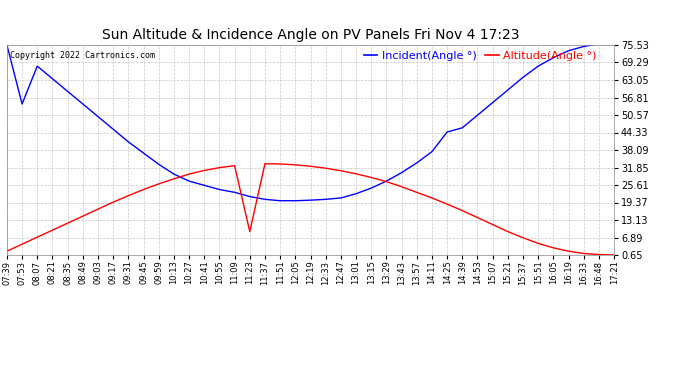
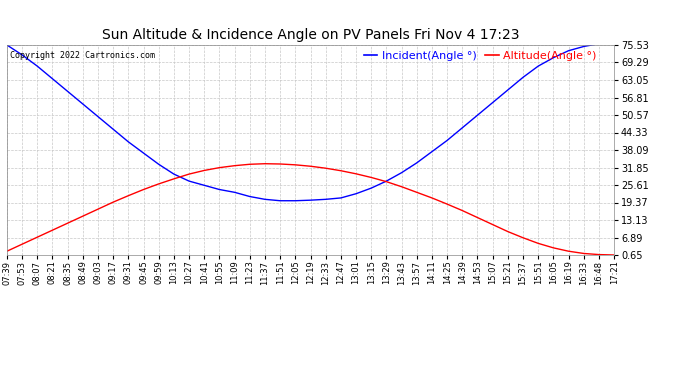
Incident(Angle °)/07:53: 54.5 -> 72.0
Altitude(Angle °)/11:23: 9.0 -> 33.0
Incident(Angle °)/14:25: 44.5 -> 41.5
